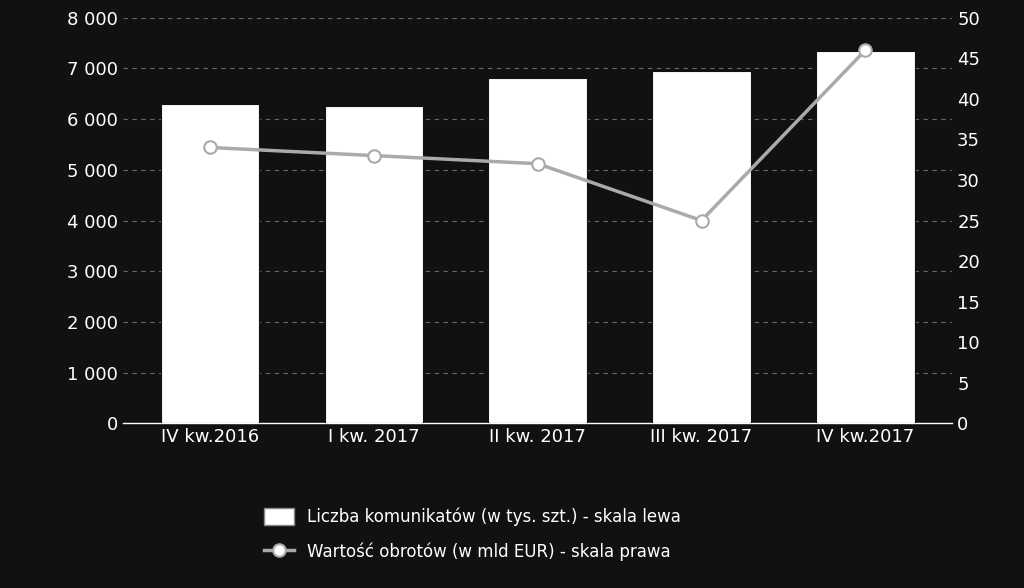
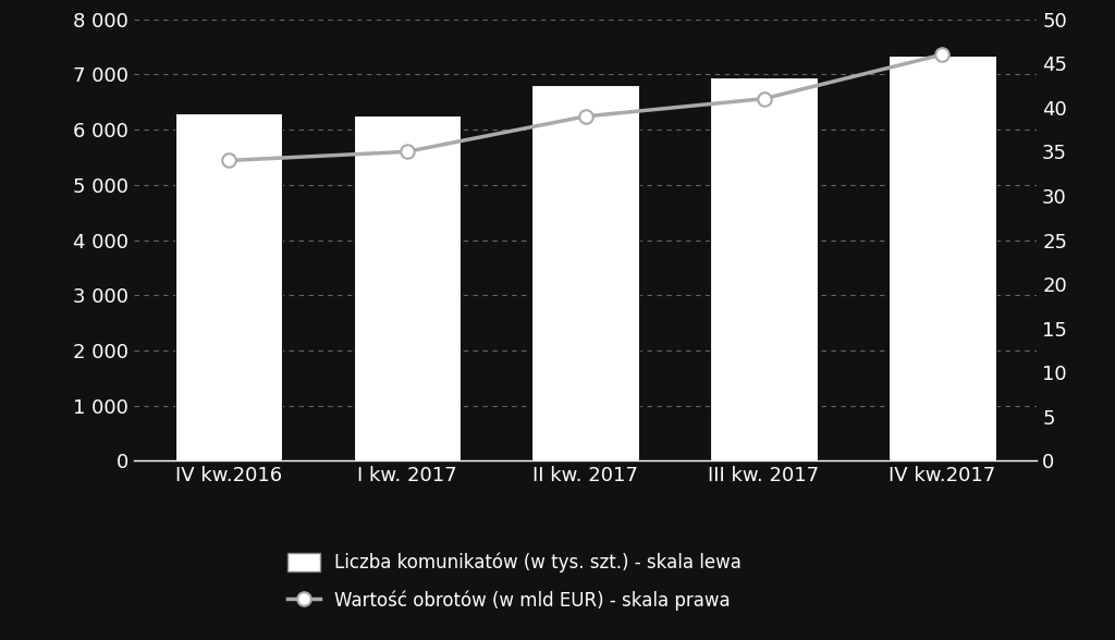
Wartość obrotów (w mld EUR) - skala prawa/I kw. 2017: 33 -> 35
Wartość obrotów (w mld EUR) - skala prawa/II kw. 2017: 32 -> 39
Wartość obrotów (w mld EUR) - skala prawa/III kw. 2017: 25 -> 41
